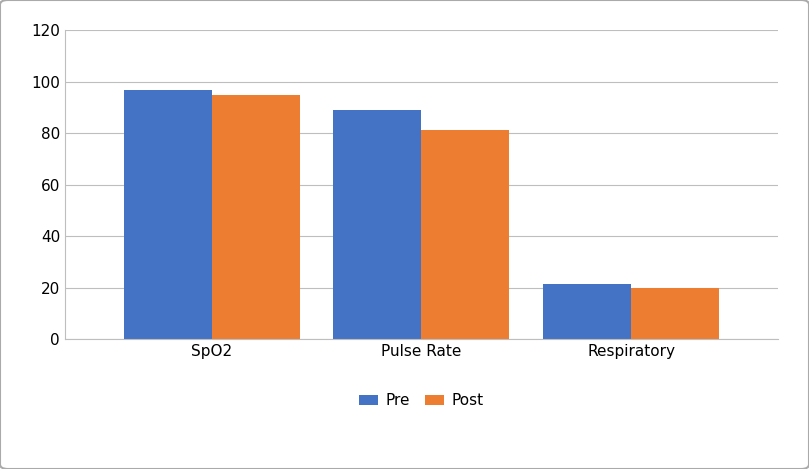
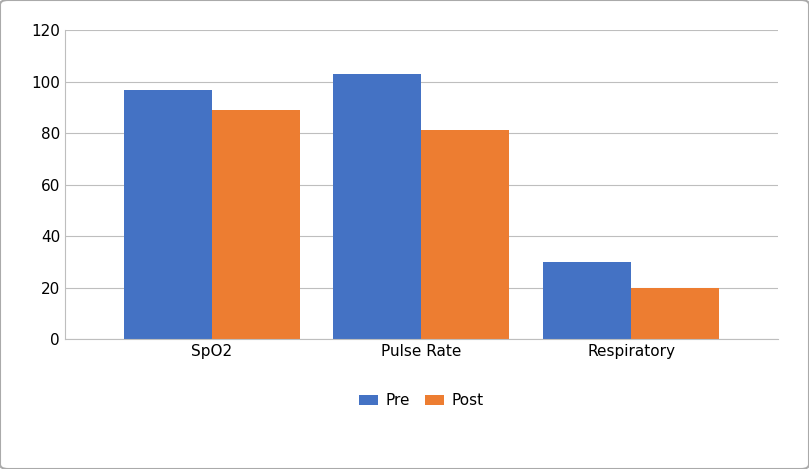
Post/SpO2: 95.0 -> 89.0
Pre/Pulse Rate: 89.0 -> 103.0
Pre/Respiratory: 21.5 -> 30.0
